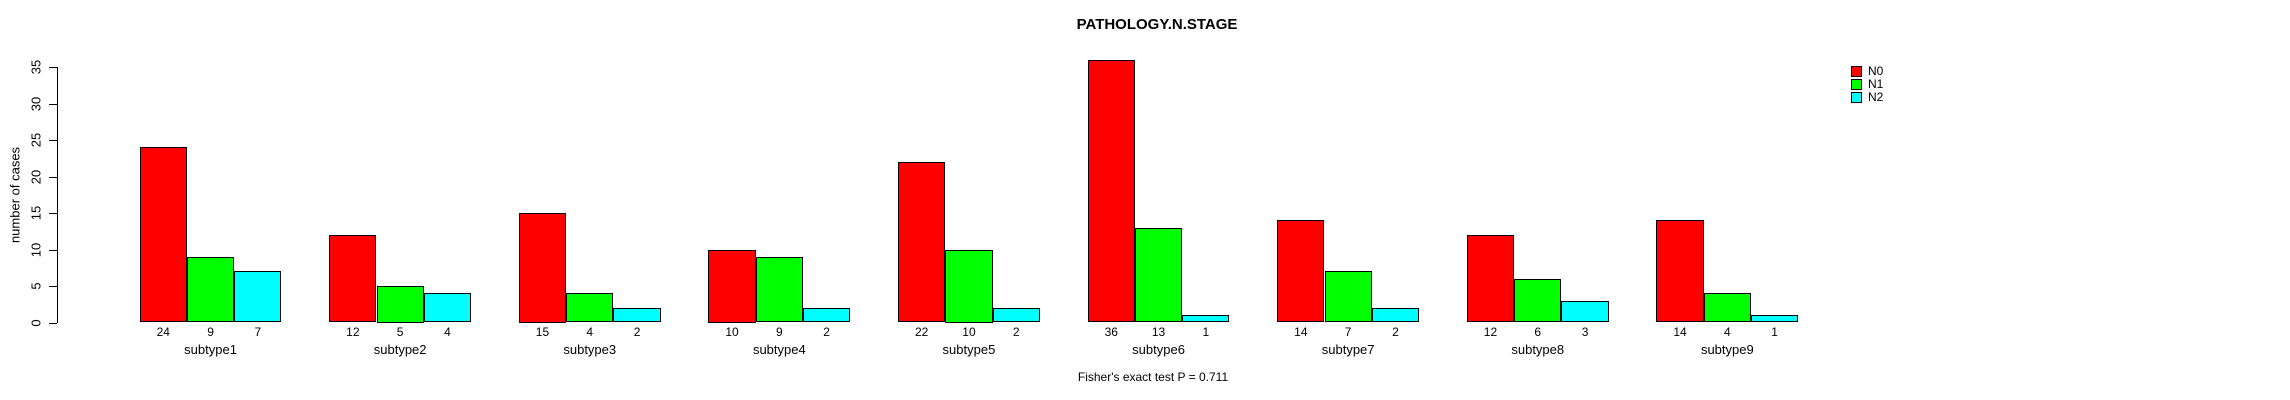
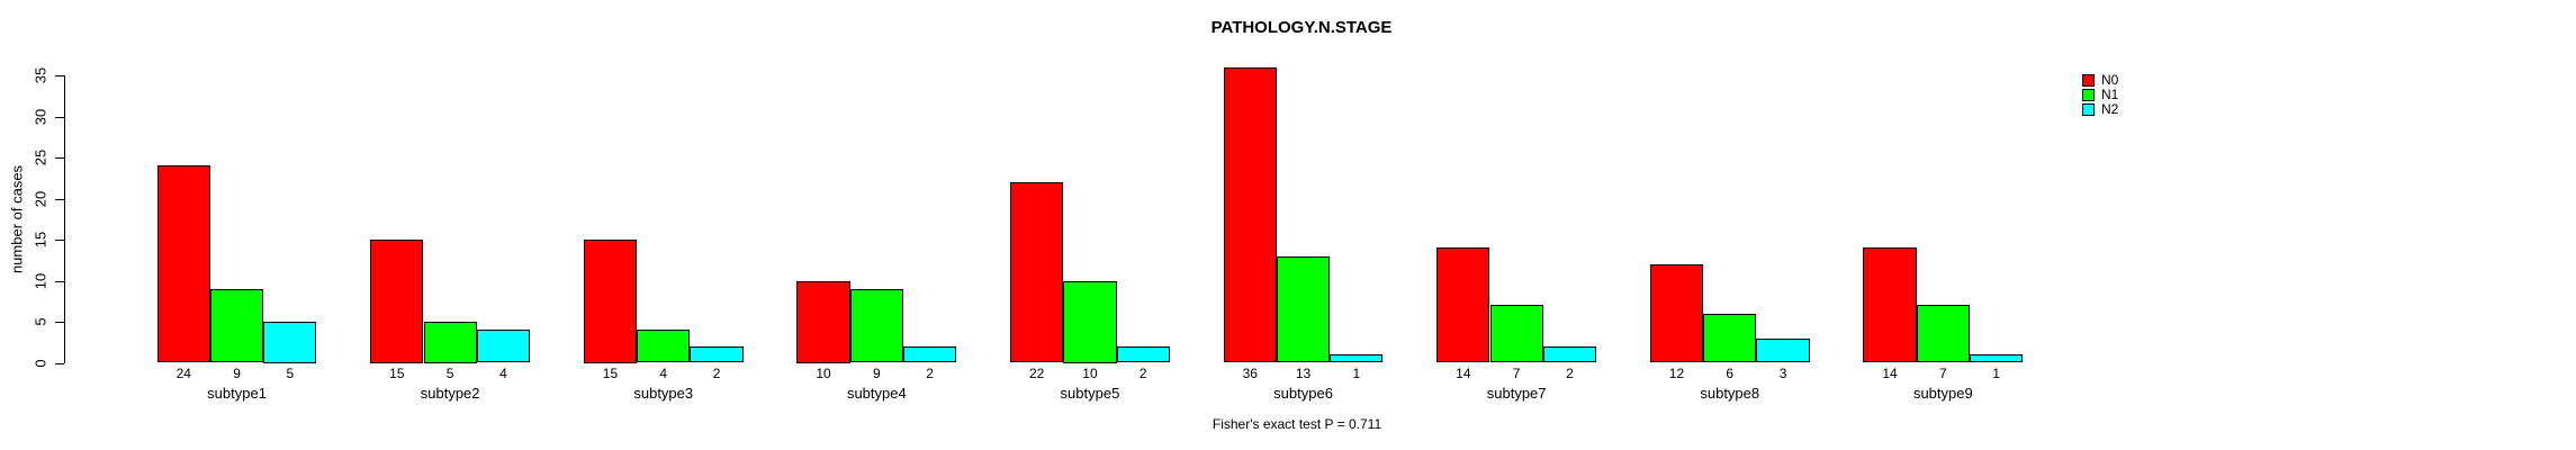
N2/subtype1: 7 -> 5
N0/subtype2: 12 -> 15
N1/subtype9: 4 -> 7
